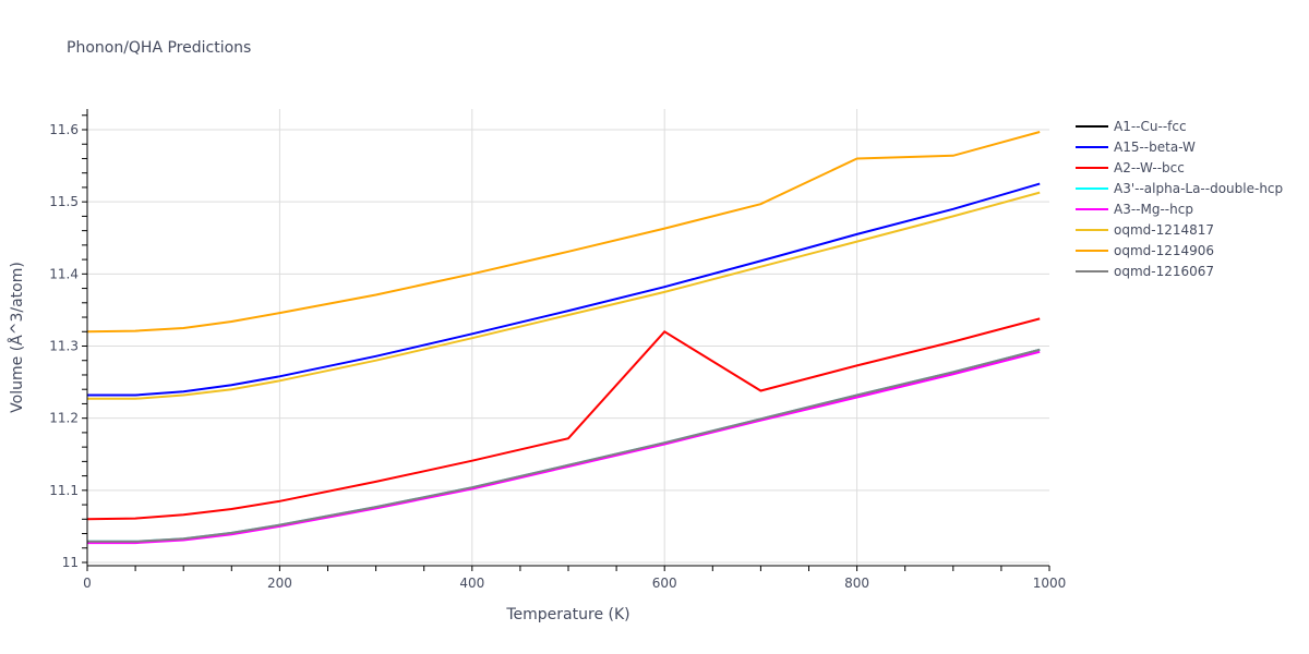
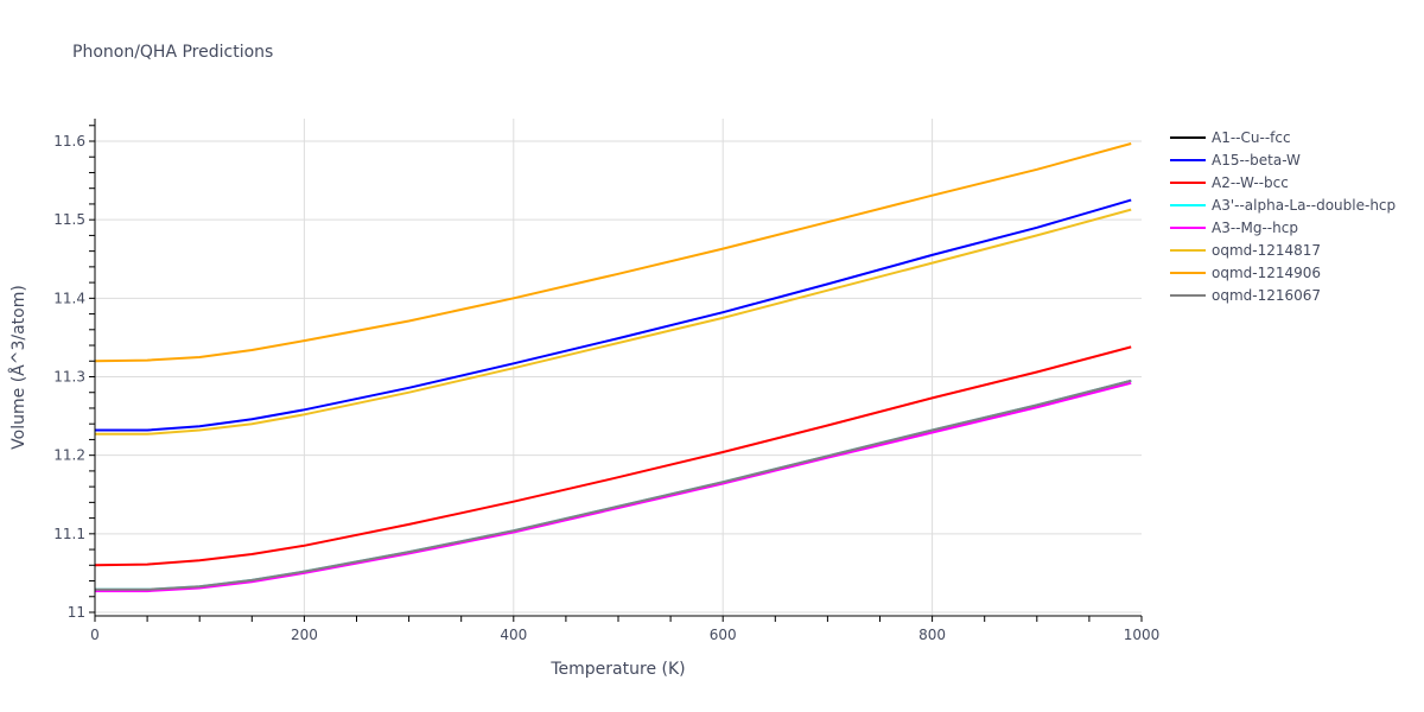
A2--W--bcc/600: 11.32 -> 11.20
oqmd-1214906/800: 11.56 -> 11.53
